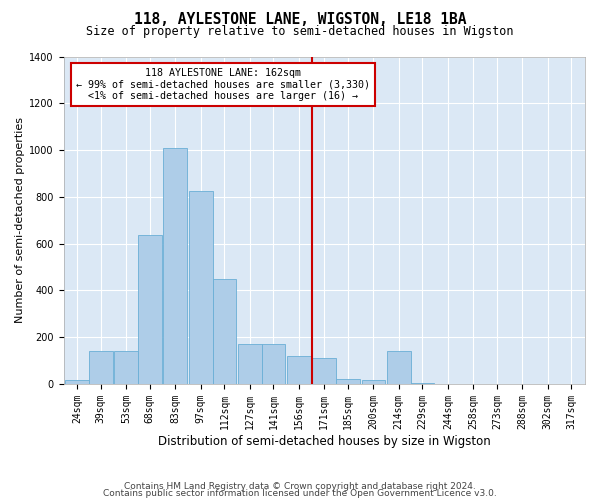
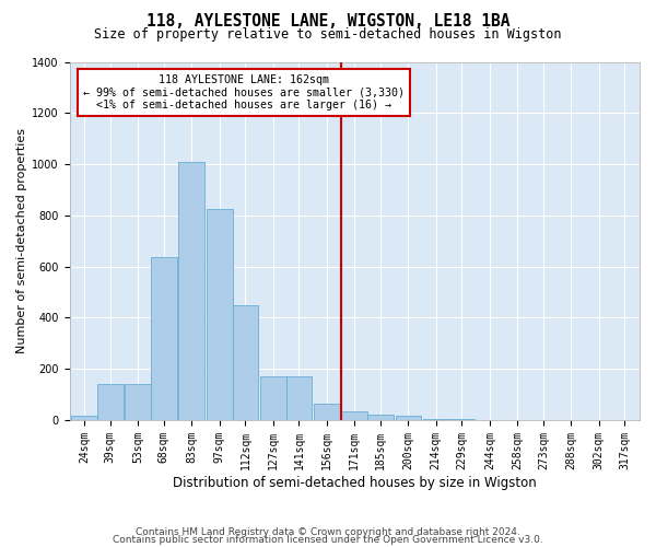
156sqm: 120 -> 65
171sqm: 110 -> 35
214sqm: 140 -> 5
